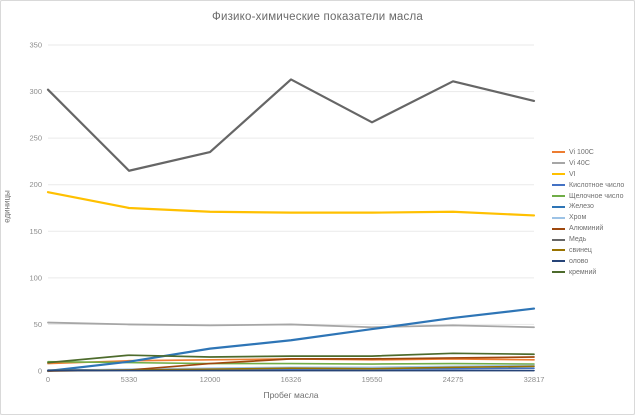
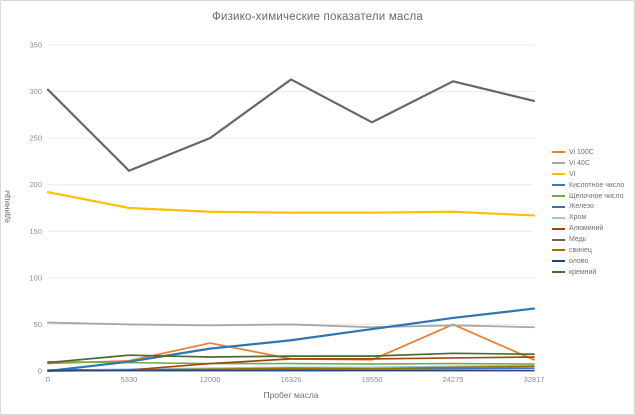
Vi 100C/12000: 10 -> 30
Медь/12000: 240 -> 250
Vi 100C/24275: 10 -> 50
